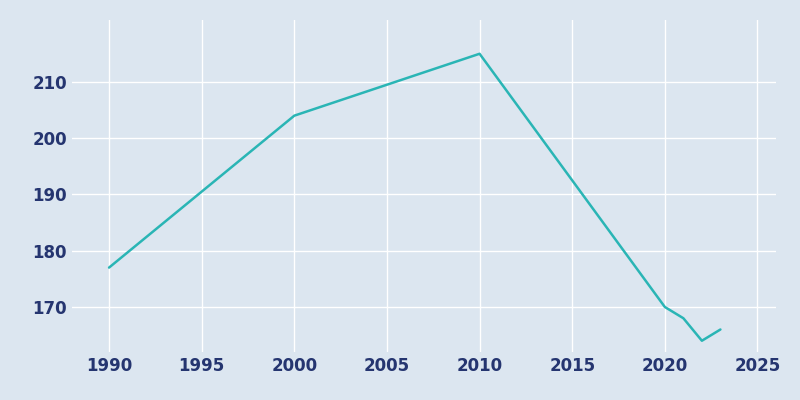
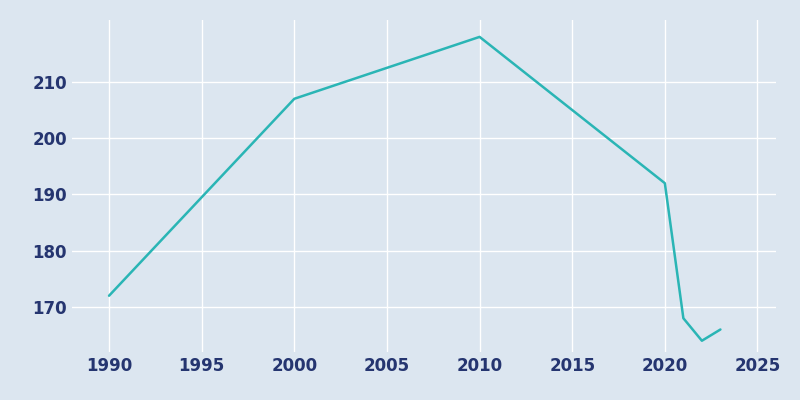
1990: 177 -> 172
2000: 204 -> 207
2010: 215 -> 218
2020: 170 -> 192
